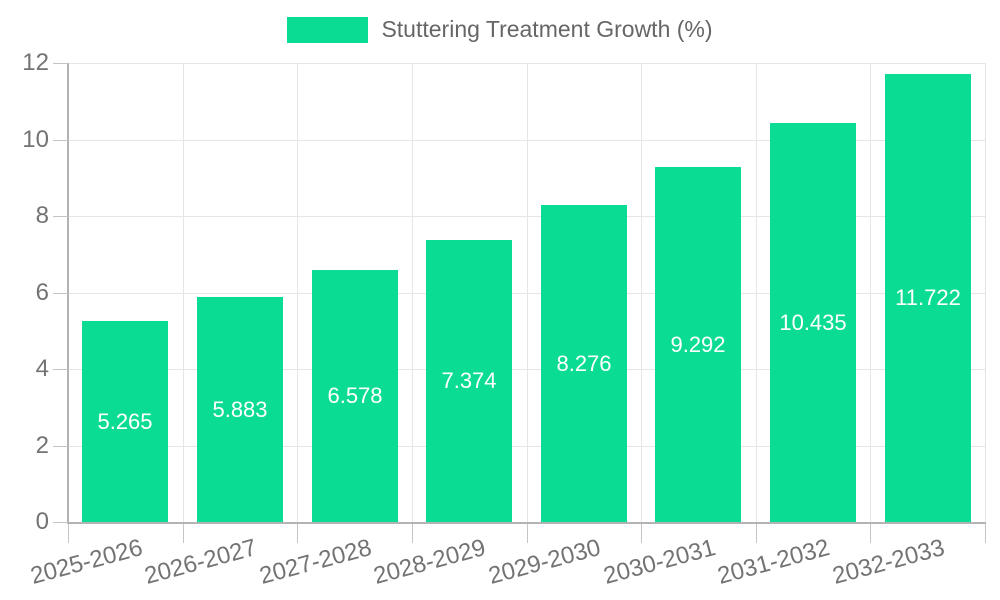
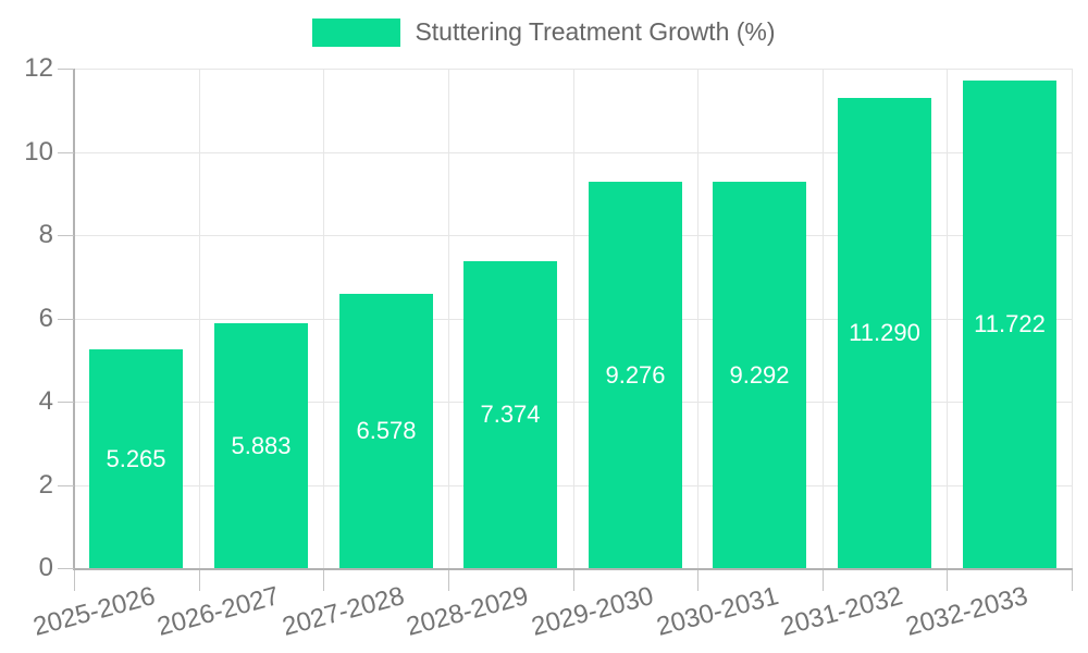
2029-2030: 8.276 -> 9.276
2031-2032: 10.435 -> 11.290
